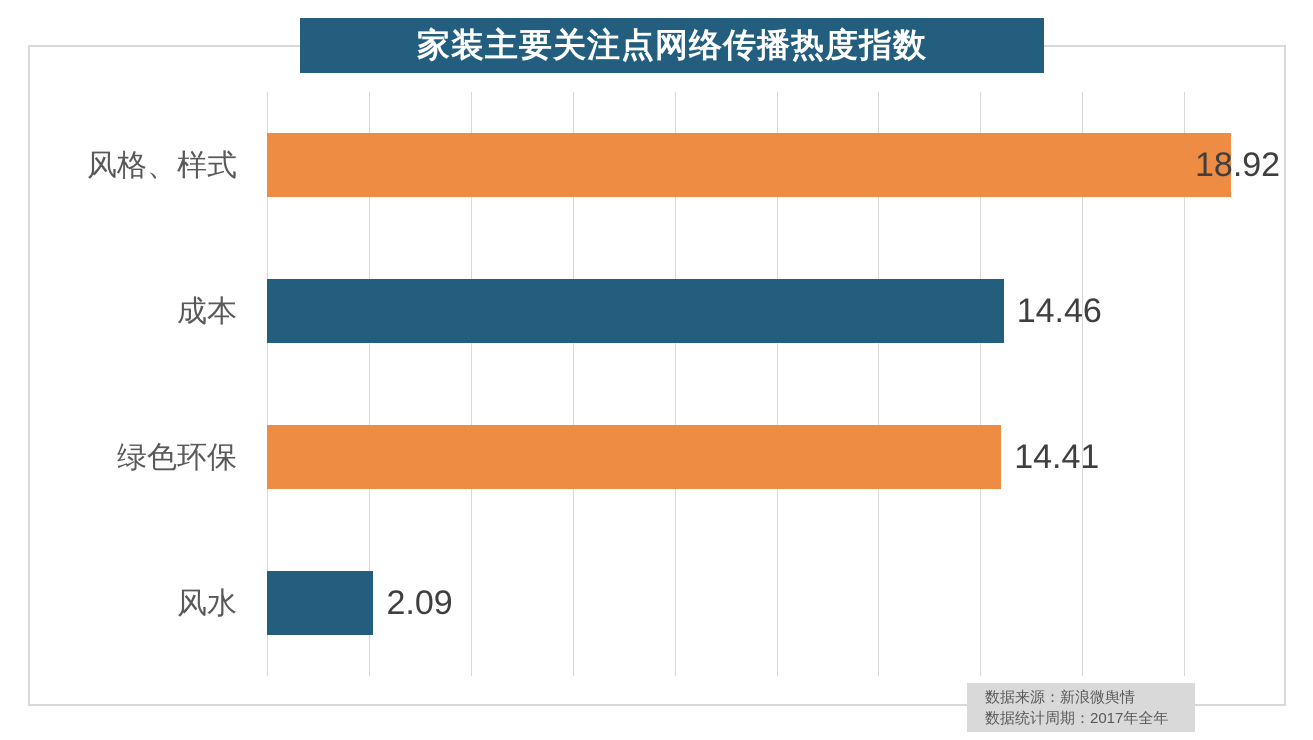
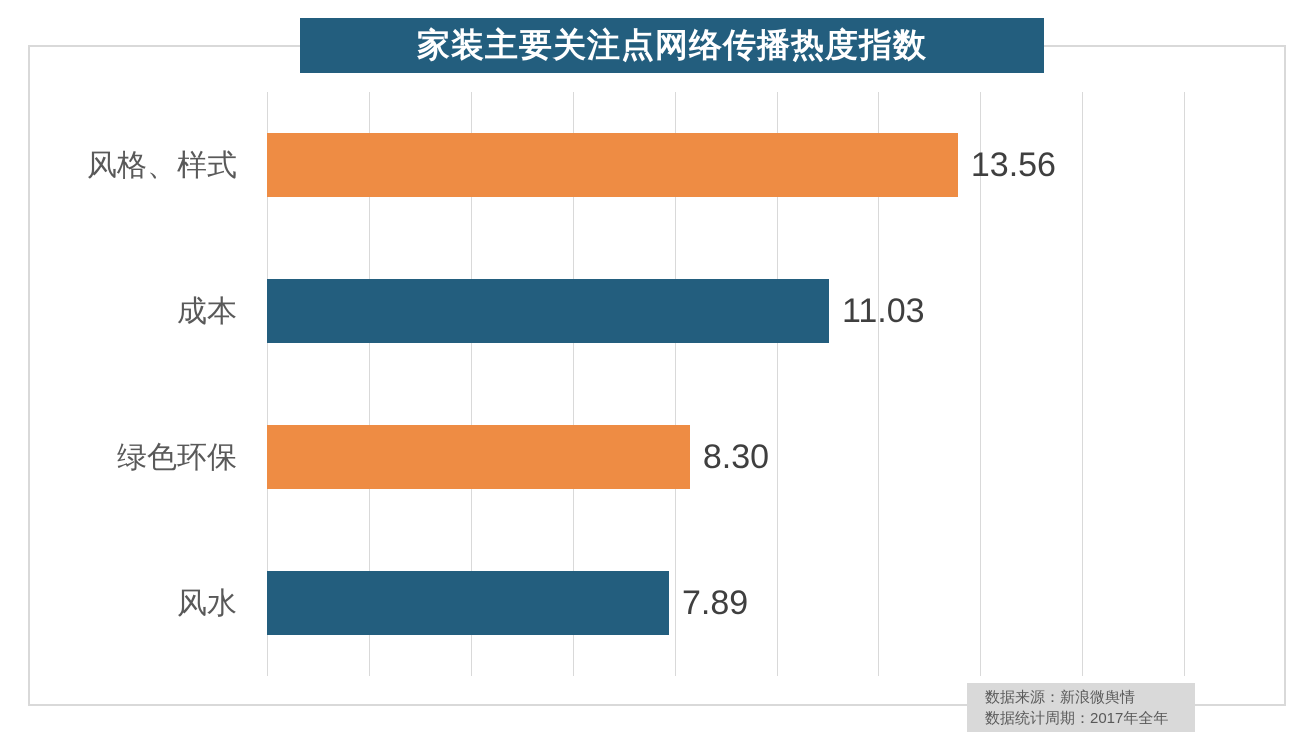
风格、样式: 18.92 -> 13.56
成本: 14.46 -> 11.03
绿色环保: 14.41 -> 8.30
风水: 2.09 -> 7.89
